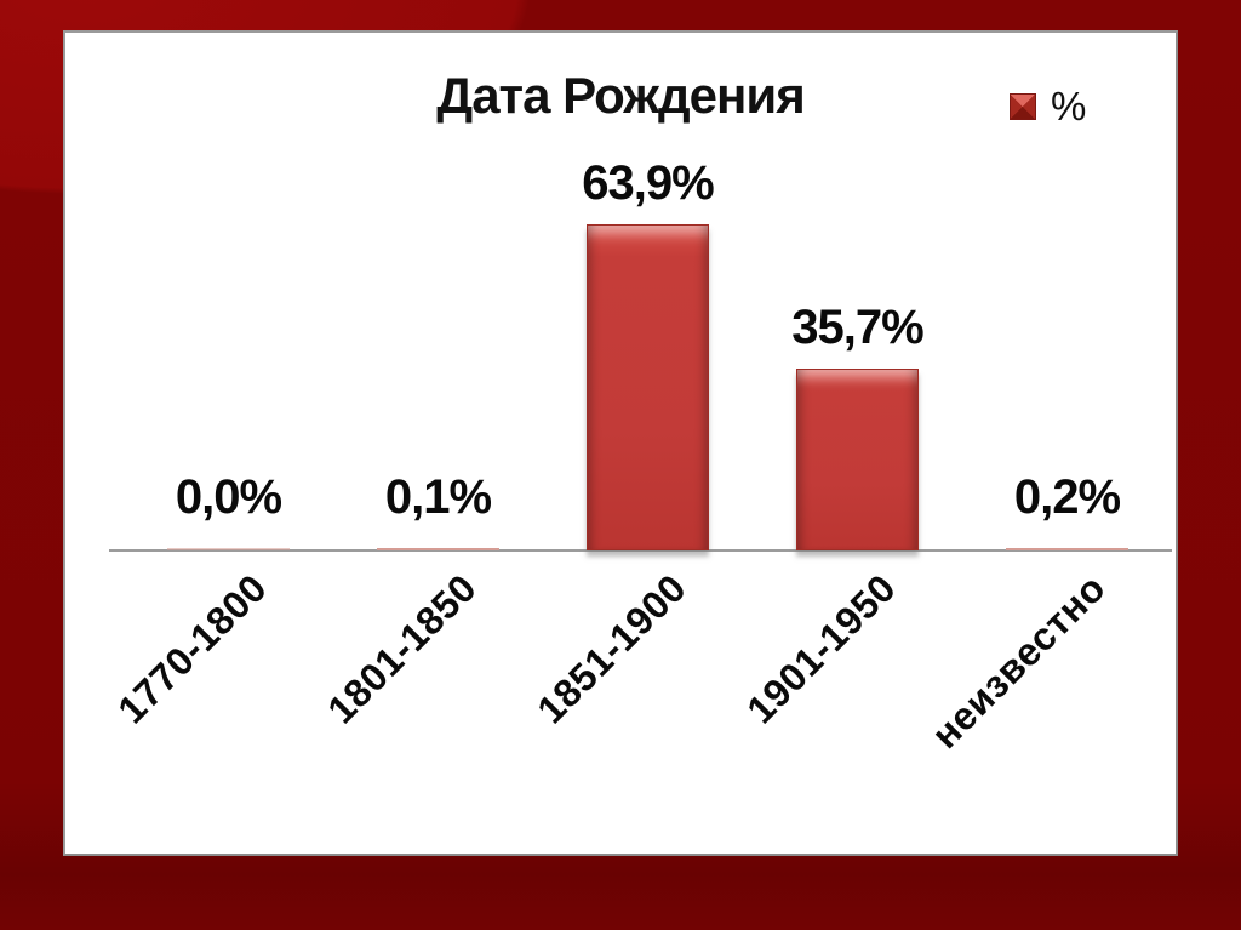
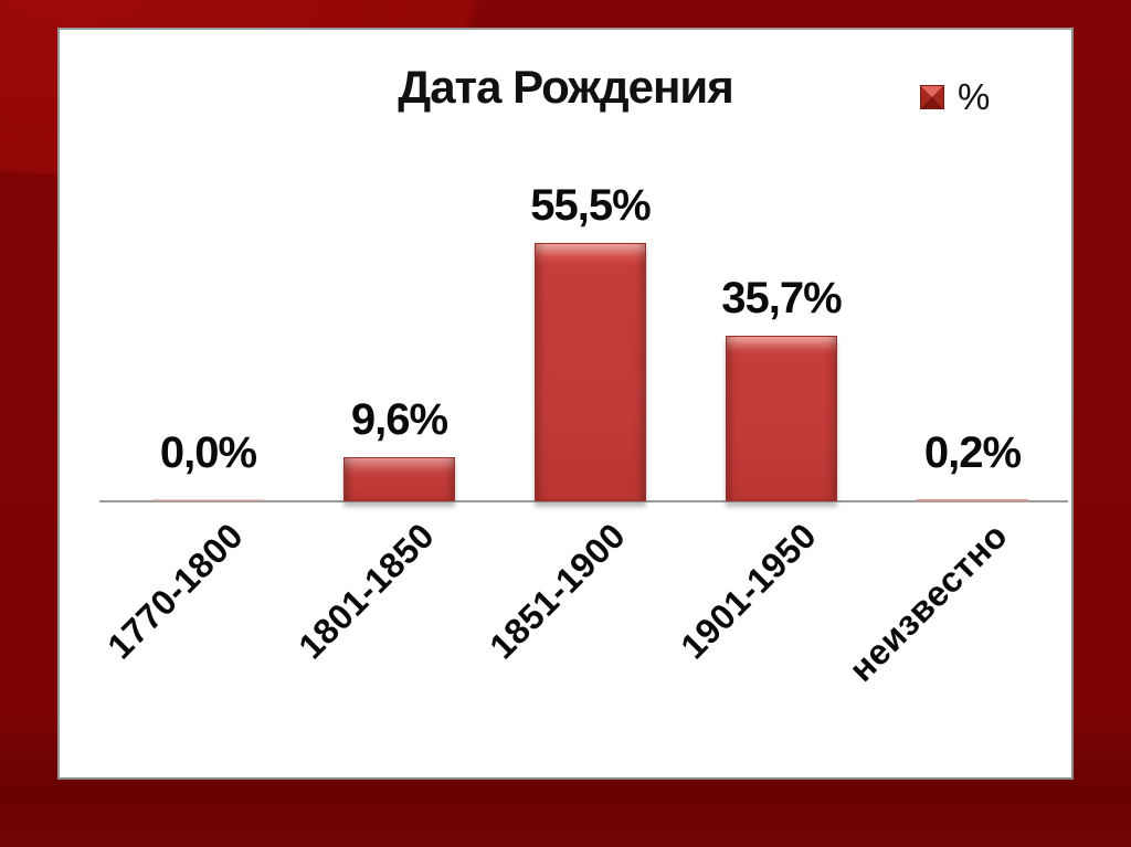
1801-1850: 0,1% -> 9,6%
1851-1900: 63,9% -> 55,5%
